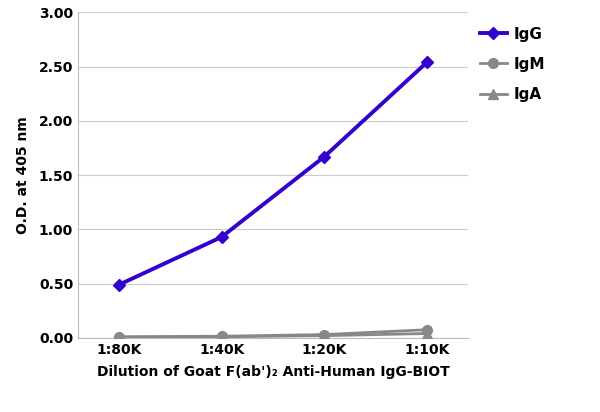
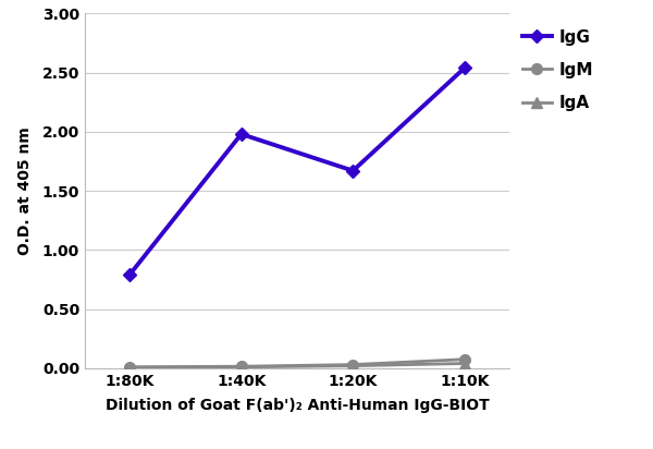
IgG/1:80K: 0.49 -> 0.79
IgG/1:40K: 0.93 -> 1.98
